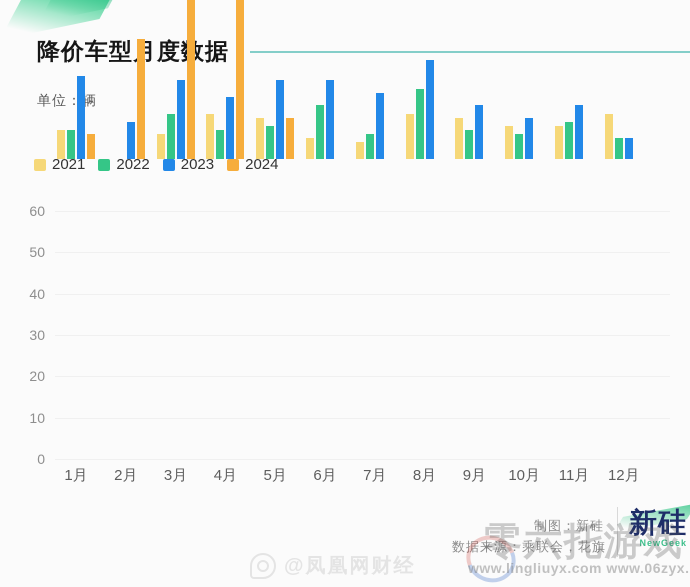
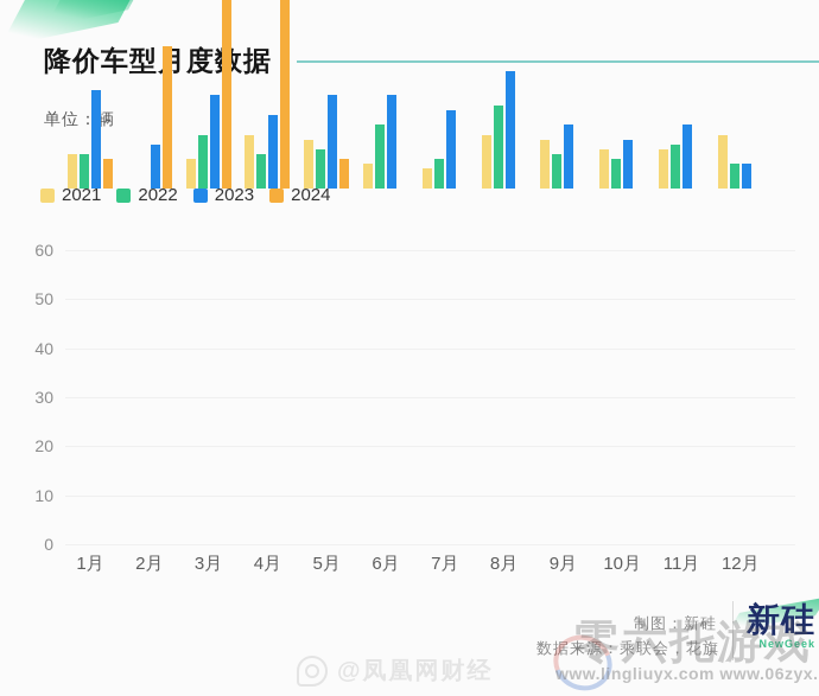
2024/5月: 10 -> 6
